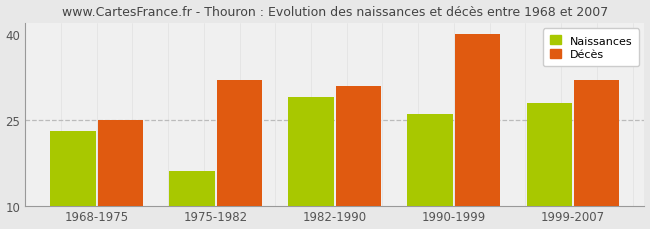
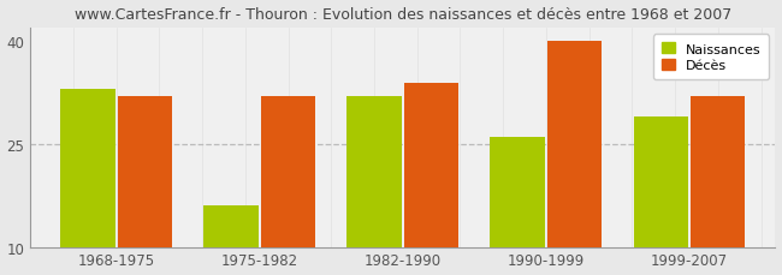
Naissances/1968-1975: 23 -> 33
Décès/1968-1975: 25 -> 32
Naissances/1982-1990: 29 -> 32
Décès/1982-1990: 31 -> 34
Naissances/1999-2007: 28 -> 29
